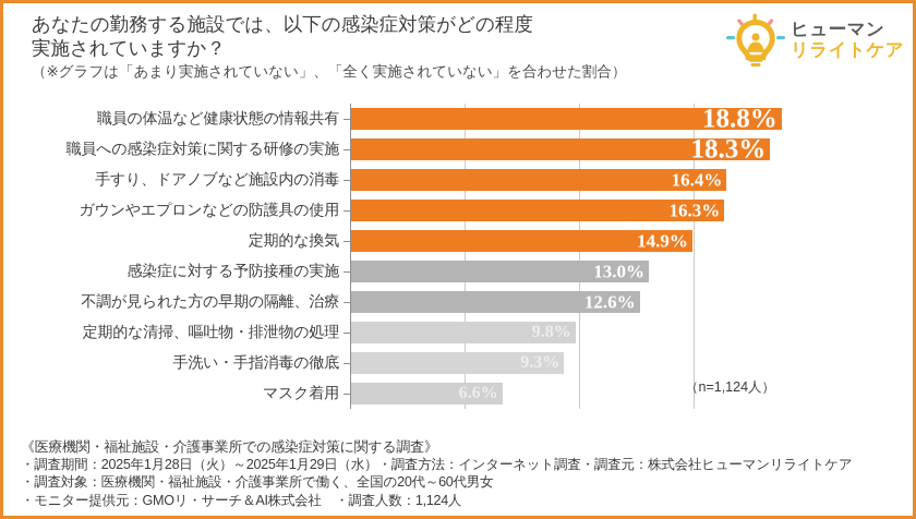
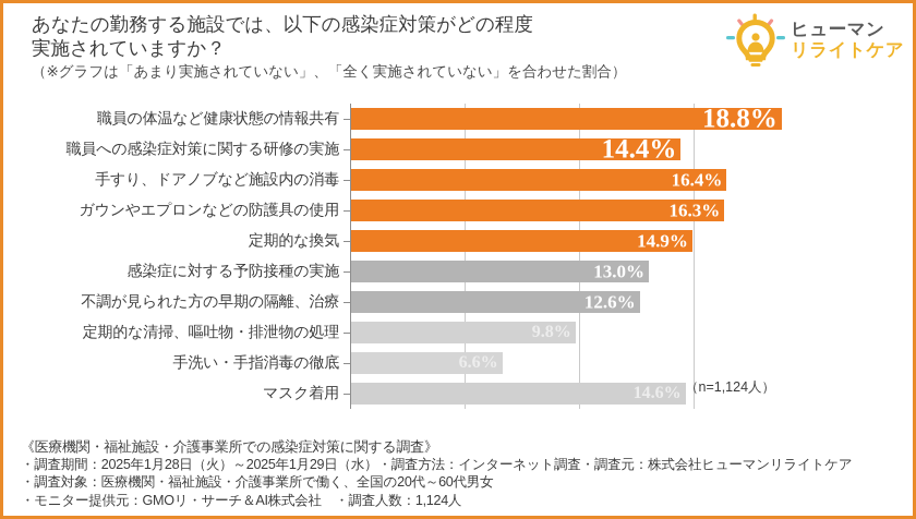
職員への感染症対策に関する研修の実施: 18.3% -> 14.4%
手洗い・手指消毒の徹底: 9.3% -> 6.6%
マスク着用: 6.6% -> 14.6%
